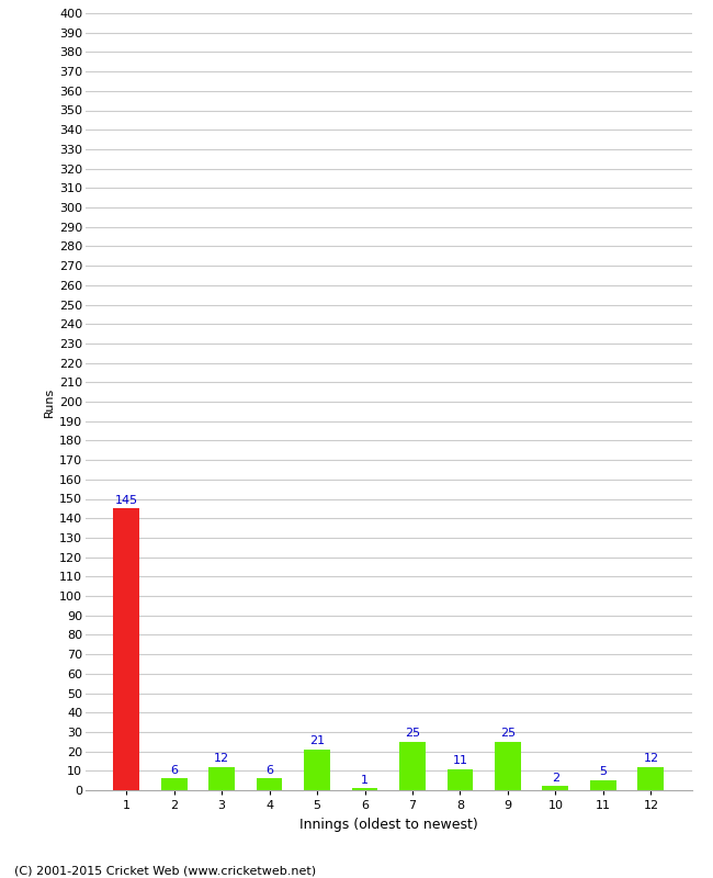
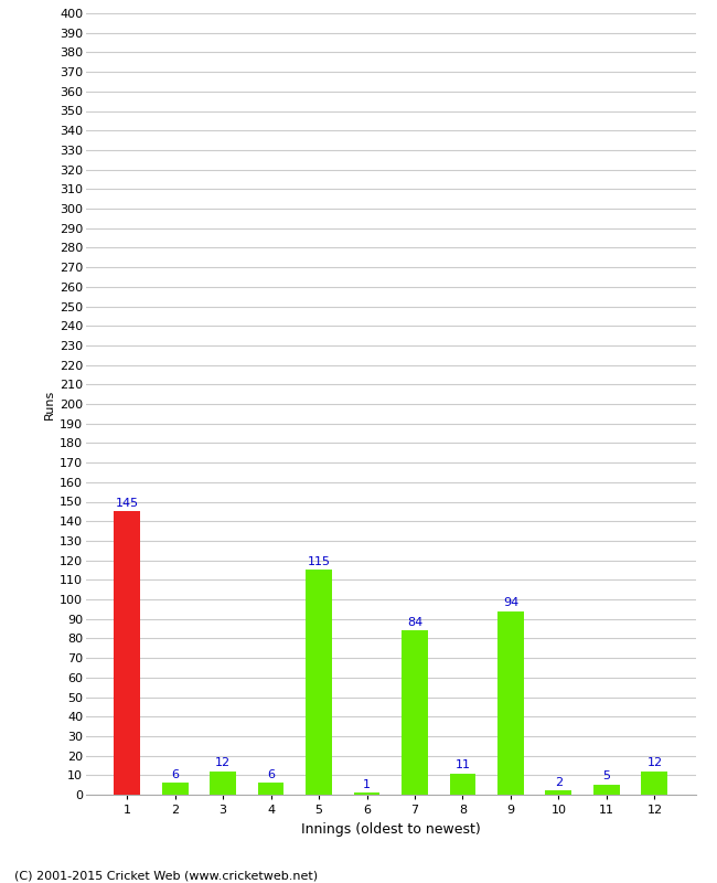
5: 21 -> 115
7: 25 -> 84
9: 25 -> 94
